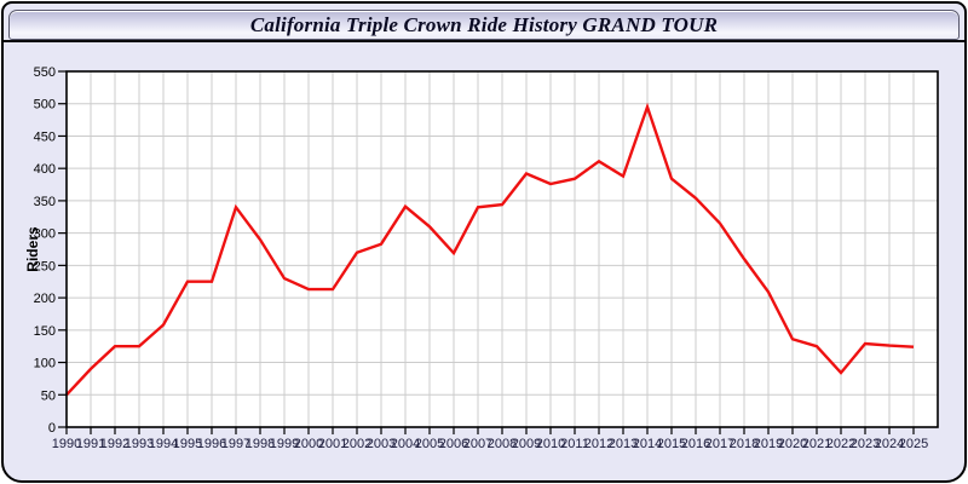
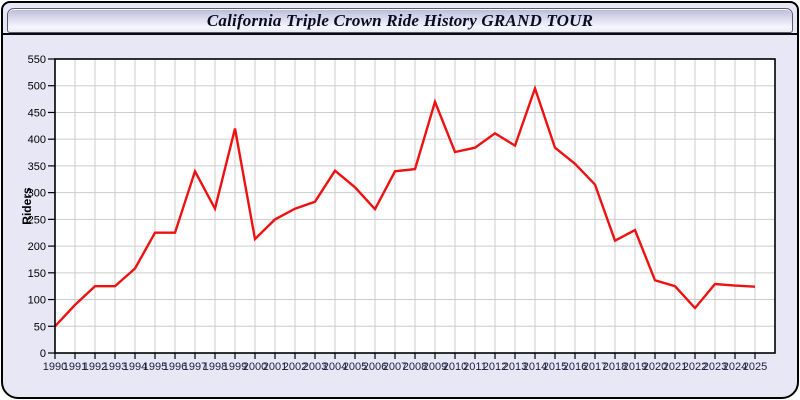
1998: 290 -> 270
1999: 230 -> 420
2001: 210 -> 250
2009: 390 -> 470
2018: 260 -> 210
2019: 210 -> 230
